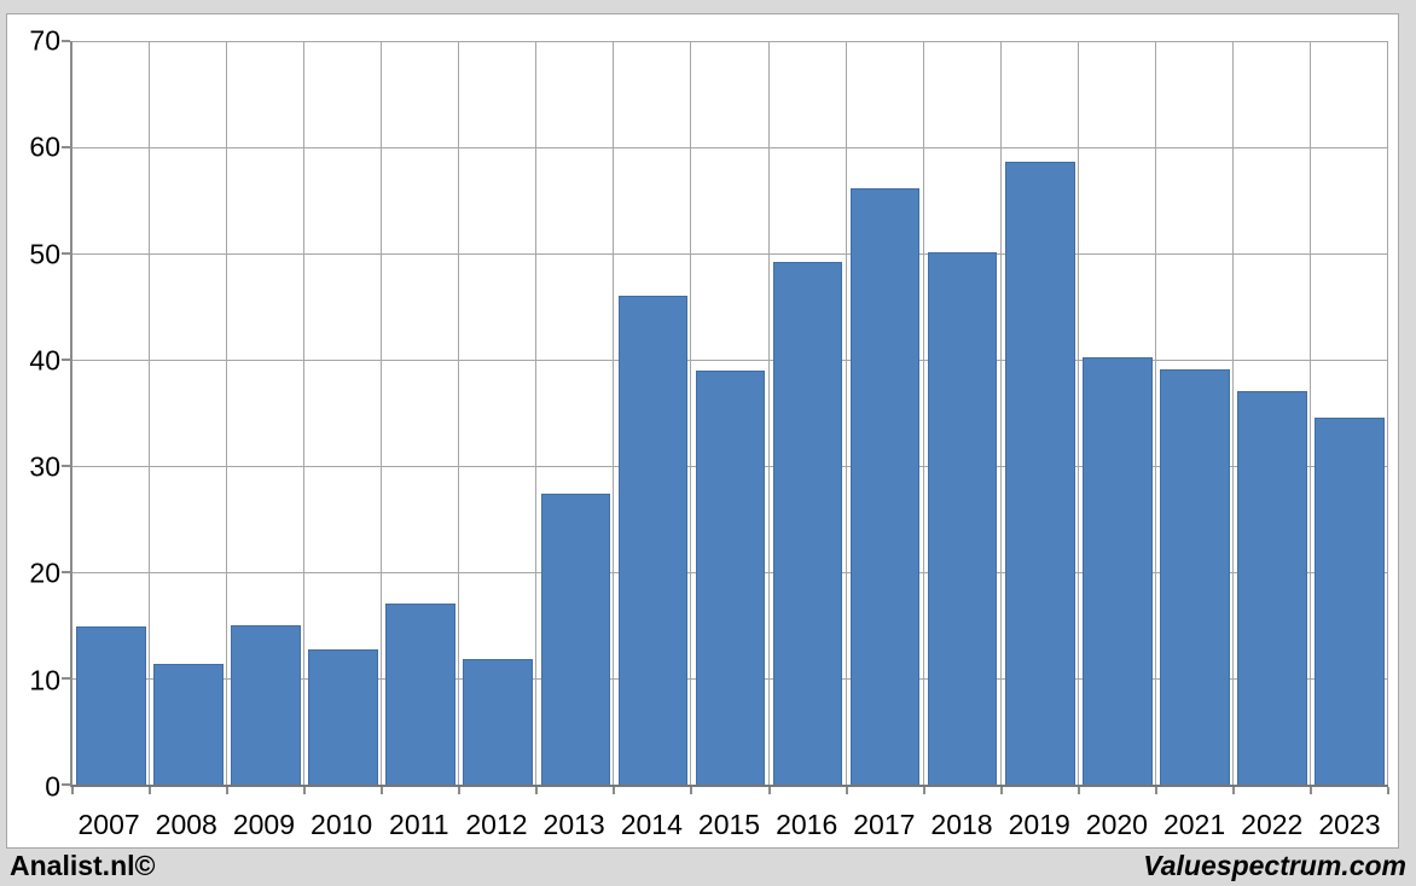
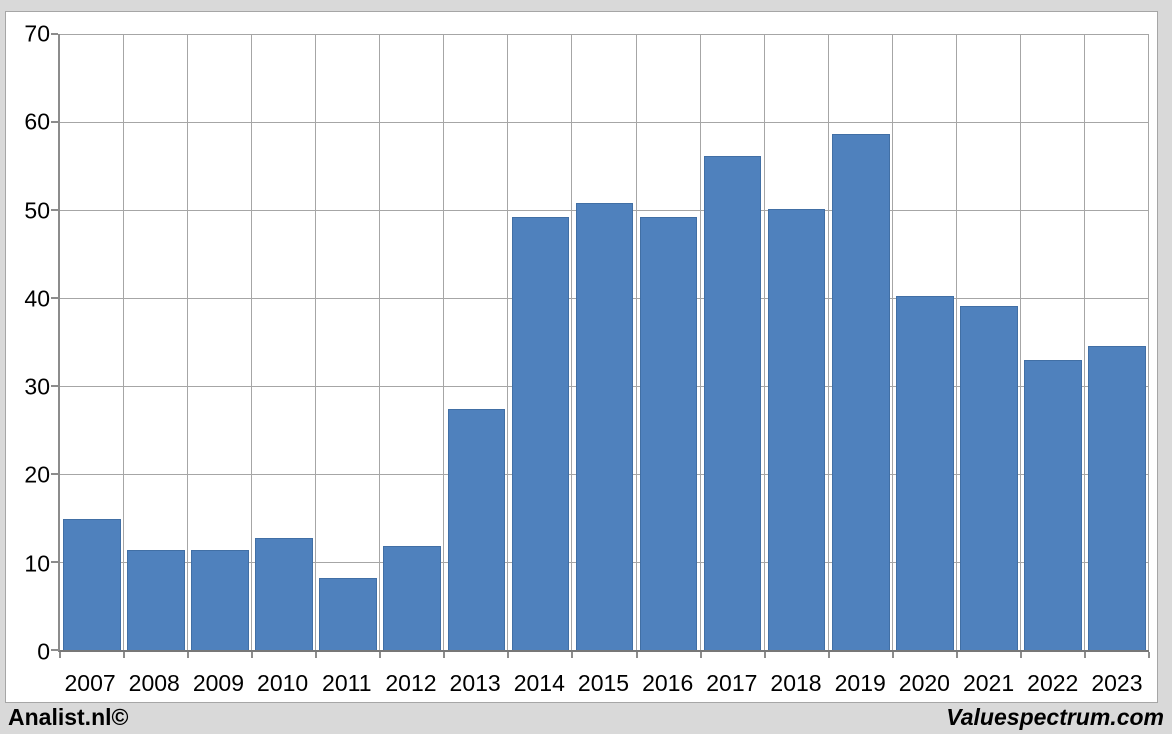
2009: 15 -> 11
2011: 17 -> 8
2014: 46 -> 49
2015: 39 -> 51
2022: 37 -> 33
